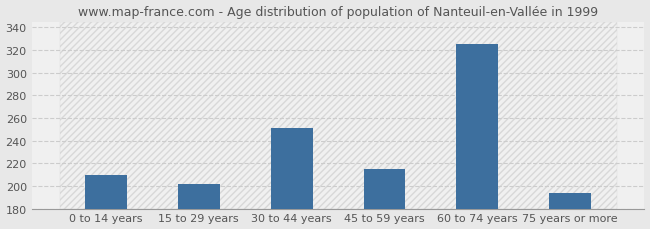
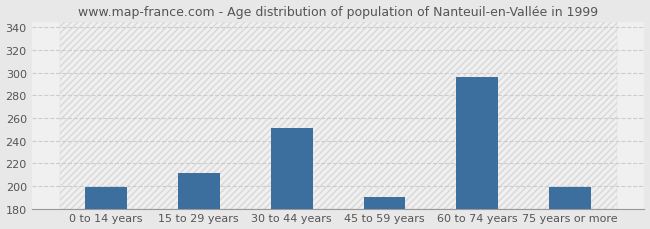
0 to 14 years: 210 -> 199
15 to 29 years: 202 -> 211
45 to 59 years: 215 -> 190
60 to 74 years: 325 -> 296
75 years or more: 194 -> 199
